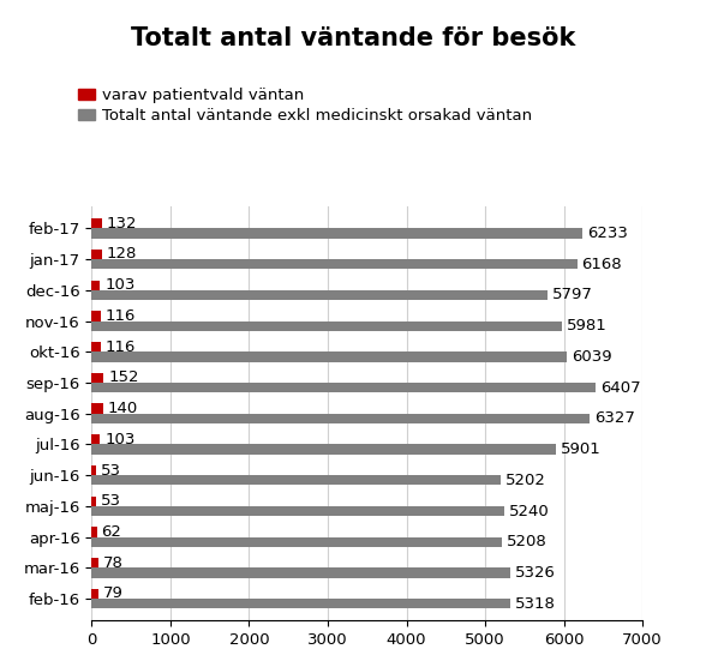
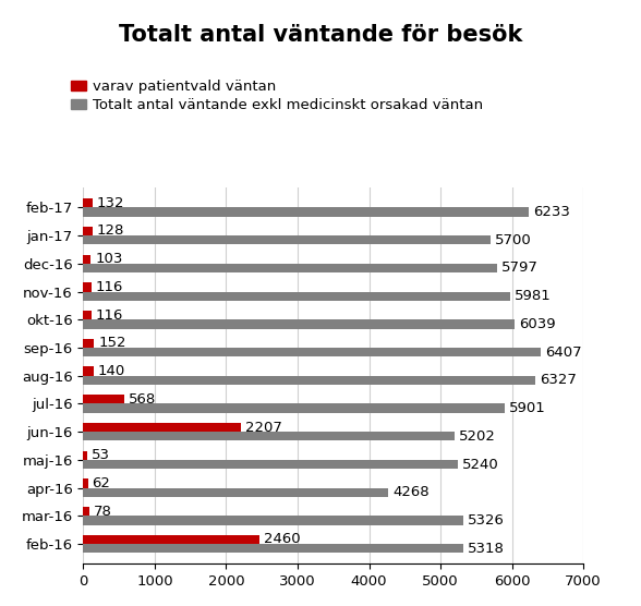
Totalt antal väntande exkl medicinskt orsakad väntan/jan-17: 6168 -> 5700
varav patientvald väntan/jul-16: 103 -> 568
varav patientvald väntan/jun-16: 53 -> 2207
Totalt antal väntande exkl medicinskt orsakad väntan/apr-16: 5208 -> 4268
varav patientvald väntan/feb-16: 79 -> 2460
